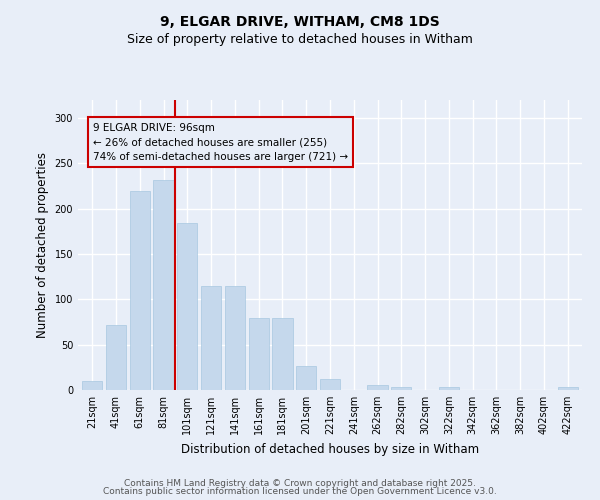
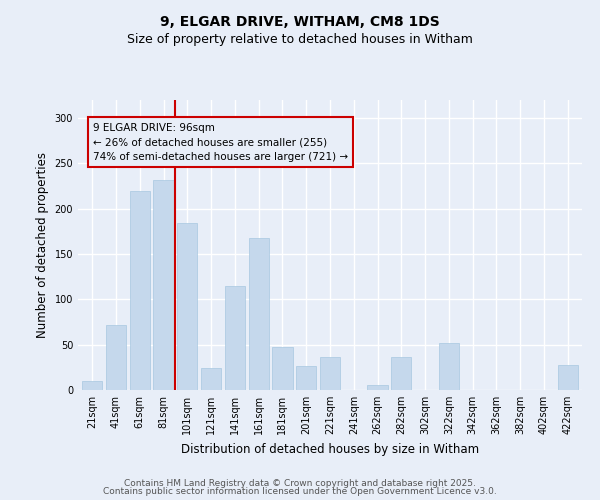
121sqm: 115 -> 24
161sqm: 79 -> 168
181sqm: 79 -> 48
221sqm: 12 -> 36
282sqm: 3 -> 36
322sqm: 3 -> 52
422sqm: 3 -> 28
